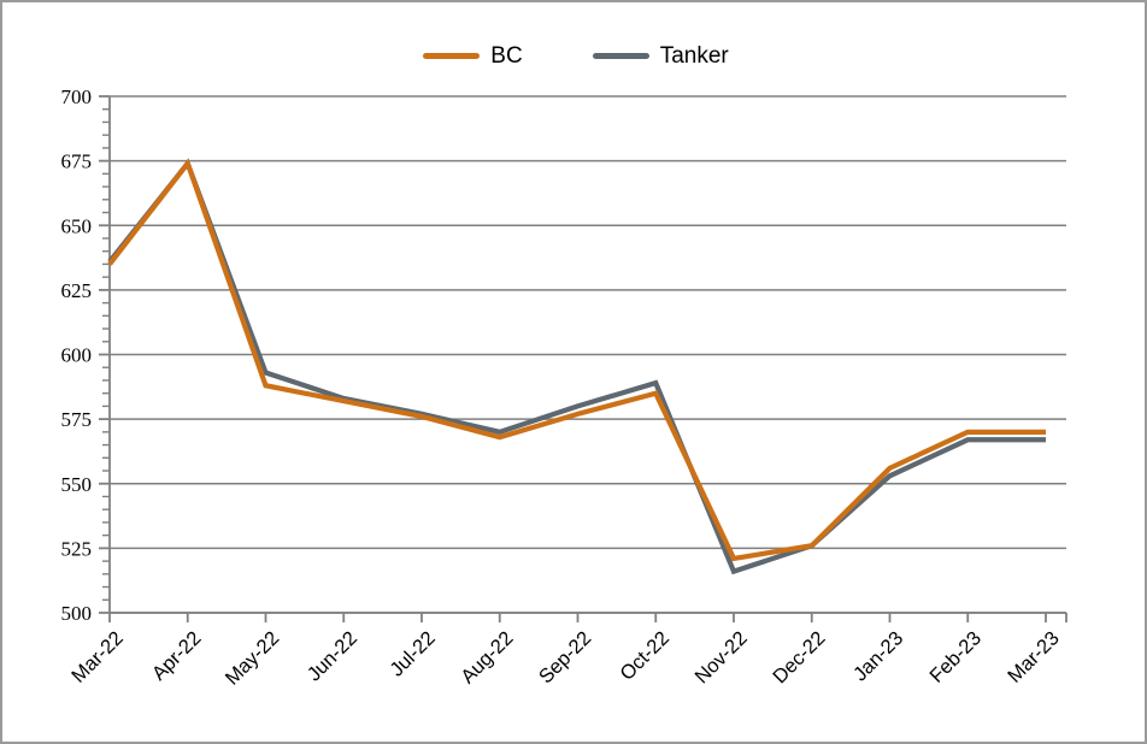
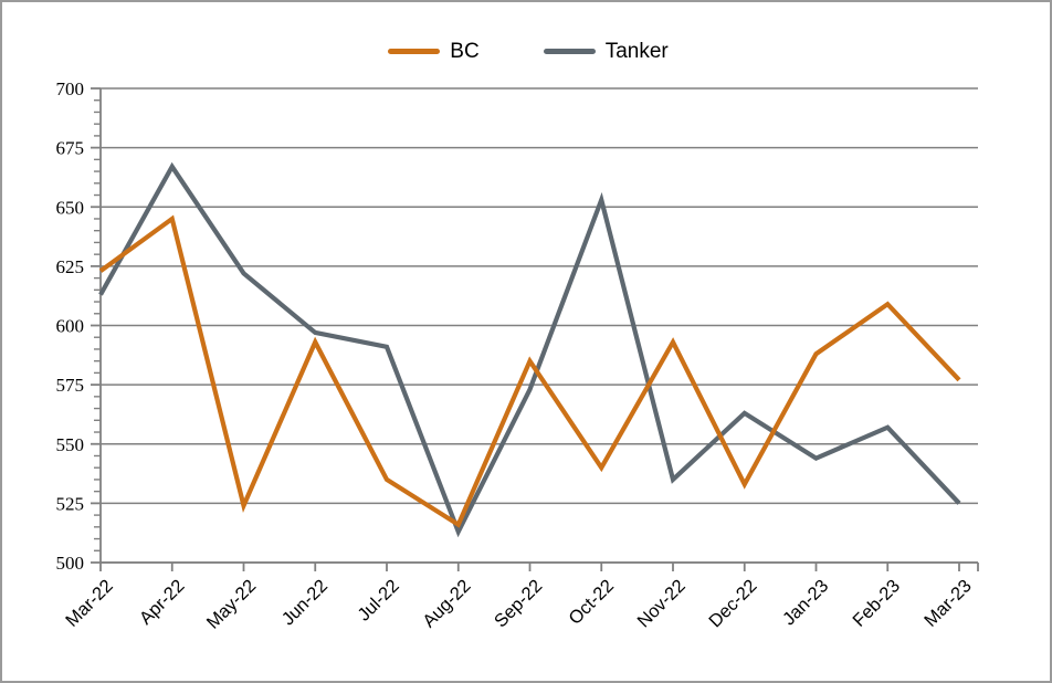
BC/Mar-22: 635 -> 623
Tanker/Mar-22: 636 -> 613
BC/Apr-22: 674 -> 645
Tanker/Apr-22: 674 -> 667
BC/May-22: 588 -> 524
Tanker/May-22: 593 -> 622
BC/Jun-22: 582 -> 593
Tanker/Jun-22: 583 -> 597
BC/Jul-22: 576 -> 535
Tanker/Jul-22: 577 -> 591
BC/Aug-22: 568 -> 516
Tanker/Aug-22: 570 -> 513
BC/Sep-22: 577 -> 585
Tanker/Sep-22: 580 -> 573
BC/Oct-22: 585 -> 540
Tanker/Oct-22: 589 -> 653
BC/Nov-22: 521 -> 593
Tanker/Nov-22: 516 -> 535
BC/Dec-22: 526 -> 533
Tanker/Dec-22: 526 -> 563
BC/Jan-23: 556 -> 588
Tanker/Jan-23: 553 -> 544
BC/Feb-23: 570 -> 609
Tanker/Feb-23: 567 -> 557
BC/Mar-23: 570 -> 577
Tanker/Mar-23: 567 -> 525
